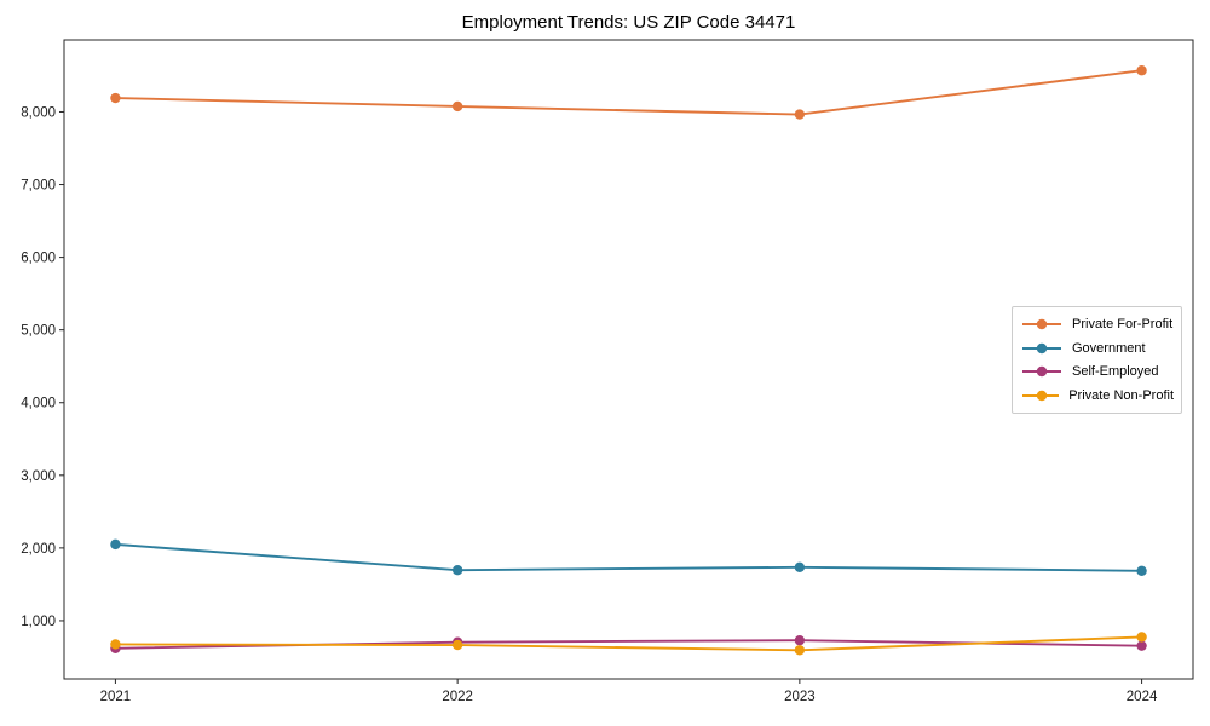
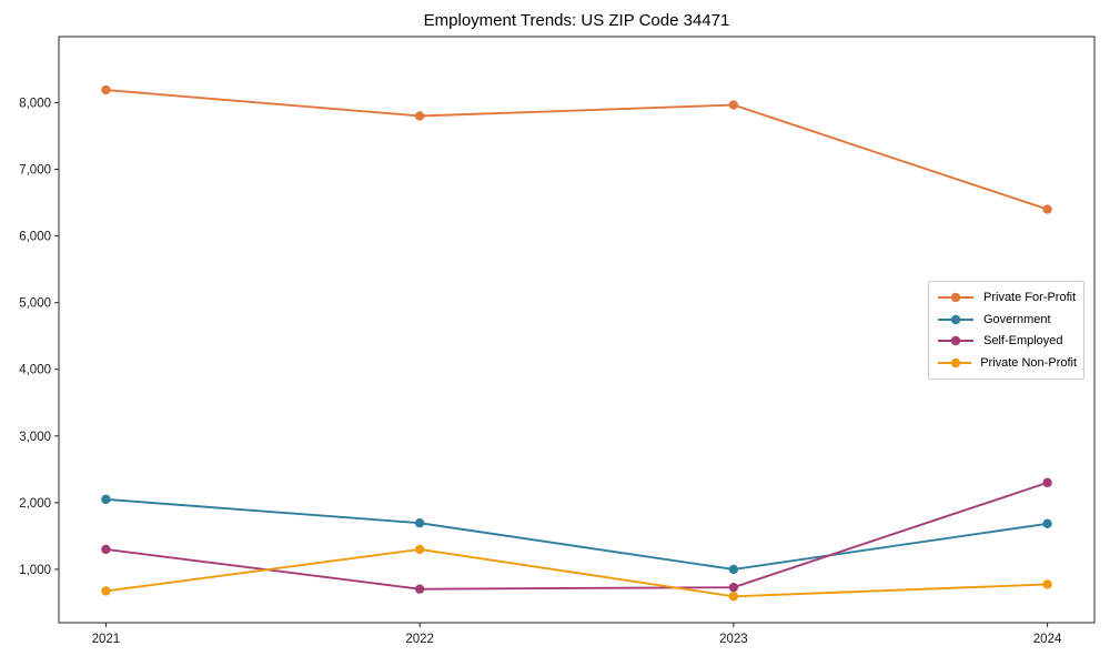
Self-Employed/2021: 600 -> 1300
Private For-Profit/2022: 8100 -> 7800
Private Non-Profit/2022: 700 -> 1300
Government/2023: 1700 -> 1000
Private For-Profit/2024: 8600 -> 6400
Self-Employed/2024: 700 -> 2300
